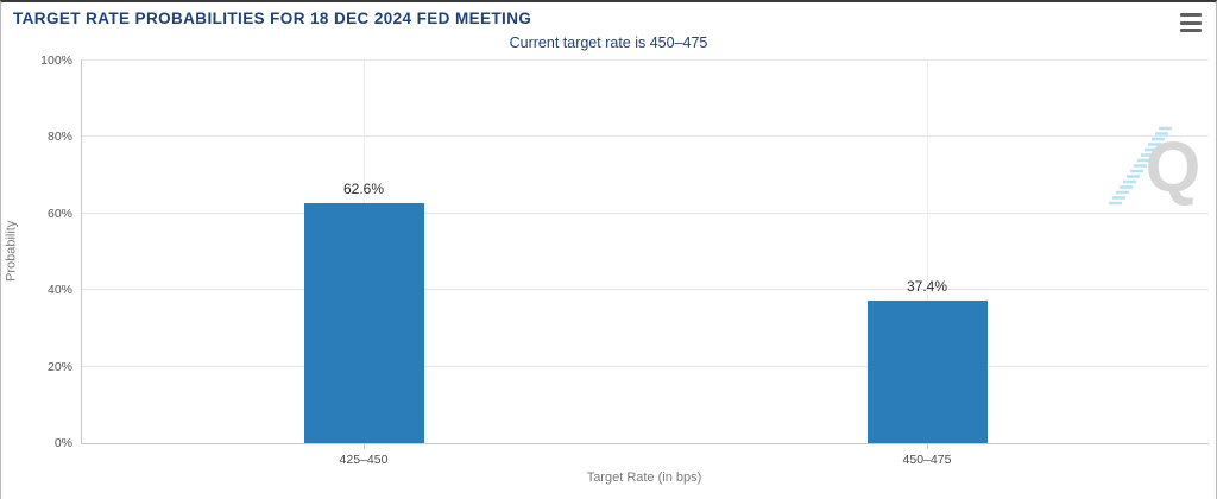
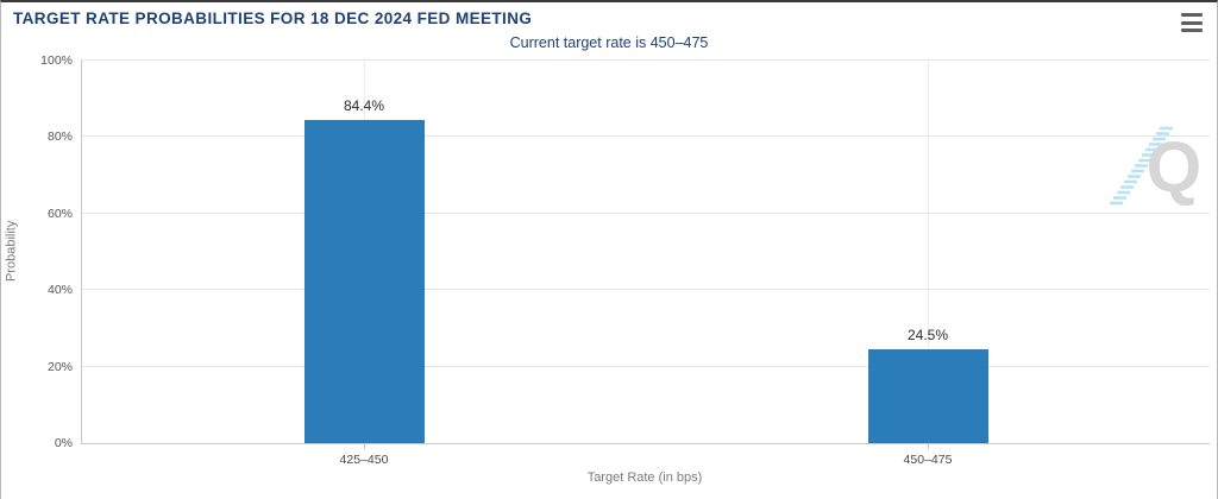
425–450: 62.6% -> 84.4%
450–475: 37.4% -> 24.5%
